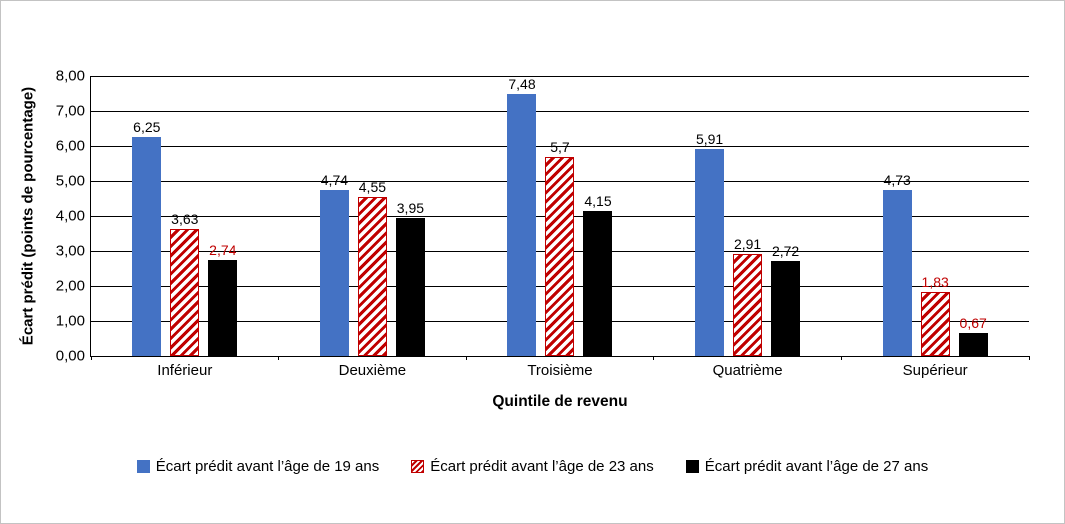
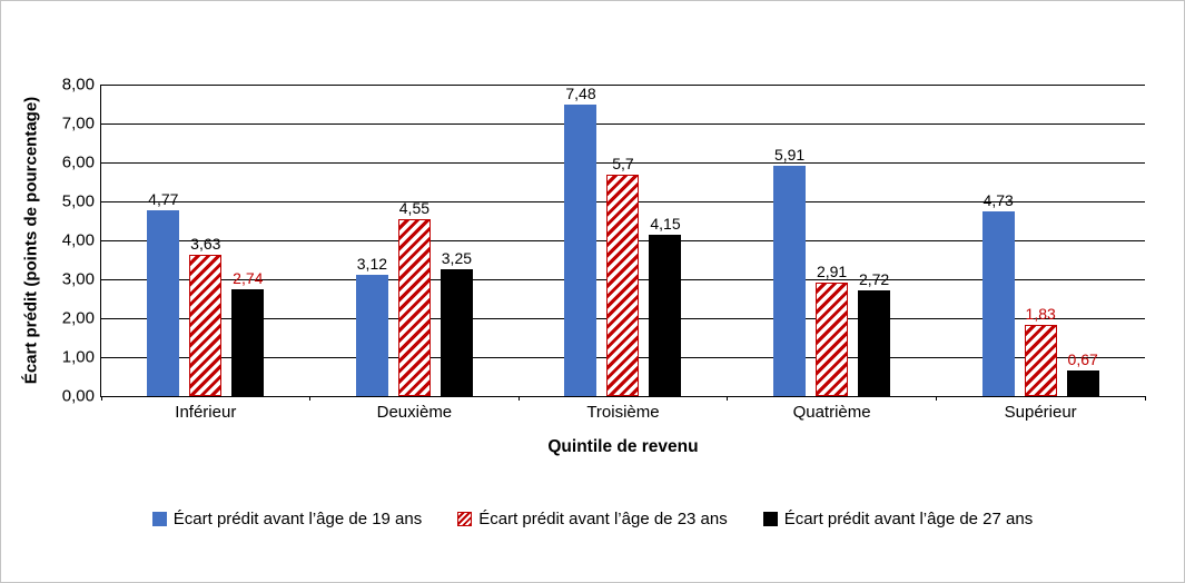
Écart prédit avant l’âge de 19 ans/Inférieur: 6,25 -> 4,77
Écart prédit avant l’âge de 19 ans/Deuxième: 4,74 -> 3,12
Écart prédit avant l’âge de 27 ans/Deuxième: 3,95 -> 3,25
